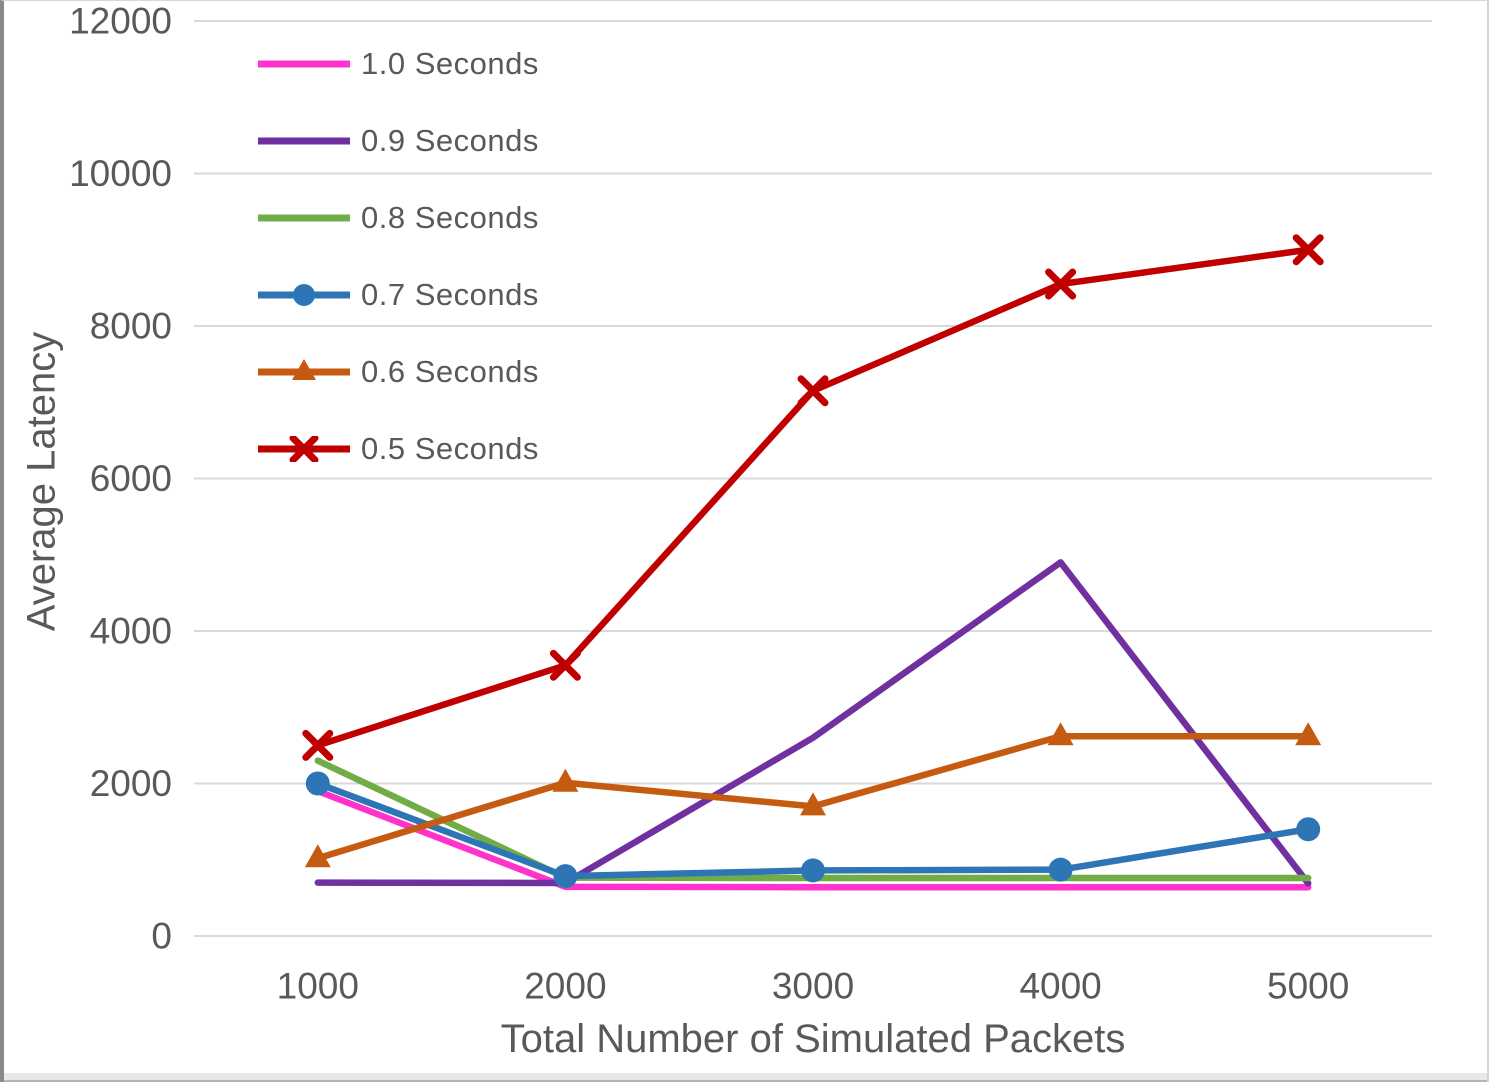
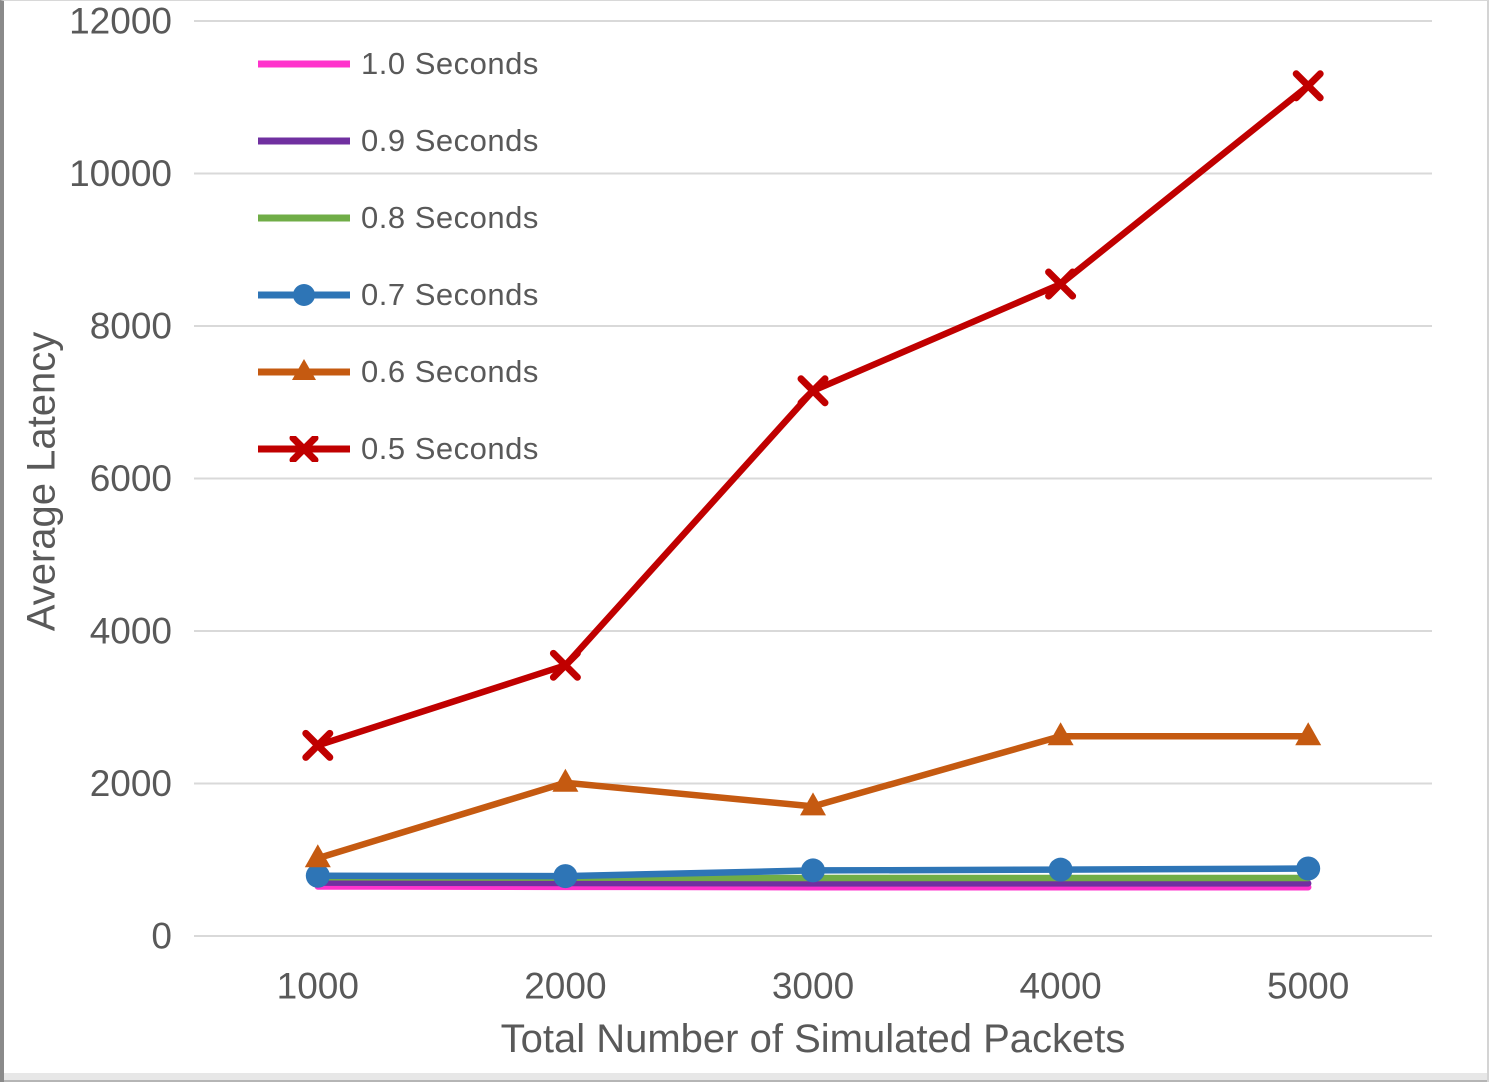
1.0 Seconds/1000: 1900 -> 600
0.8 Seconds/1000: 2300 -> 800
0.7 Seconds/1000: 2000 -> 800
0.9 Seconds/3000: 2600 -> 700
0.9 Seconds/4000: 4900 -> 700
0.7 Seconds/5000: 1400 -> 900
0.5 Seconds/5000: 9000 -> 11200
